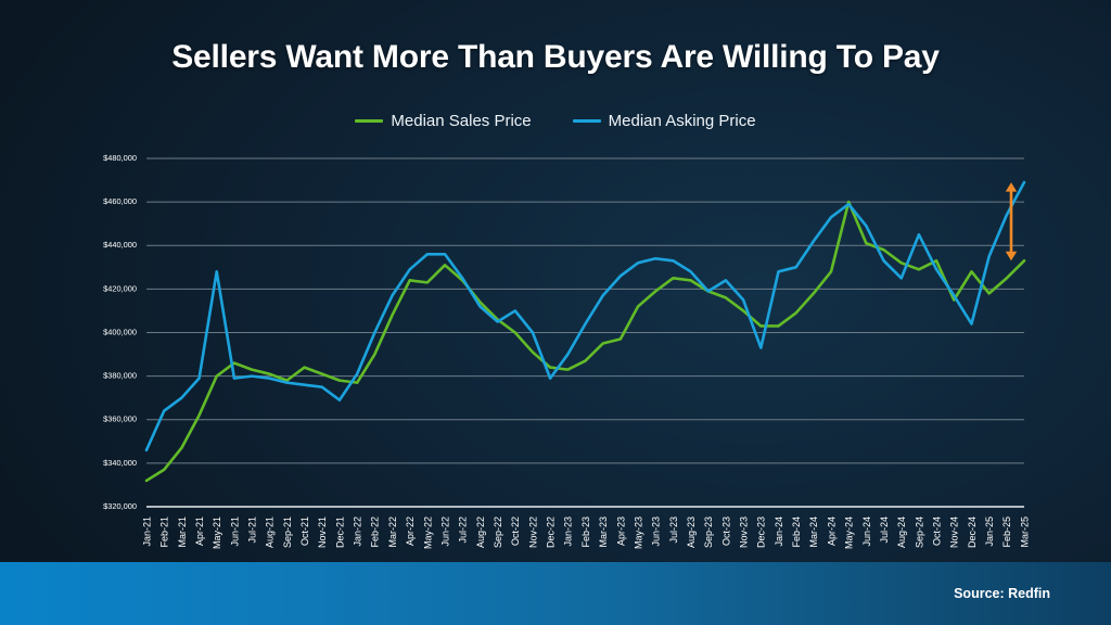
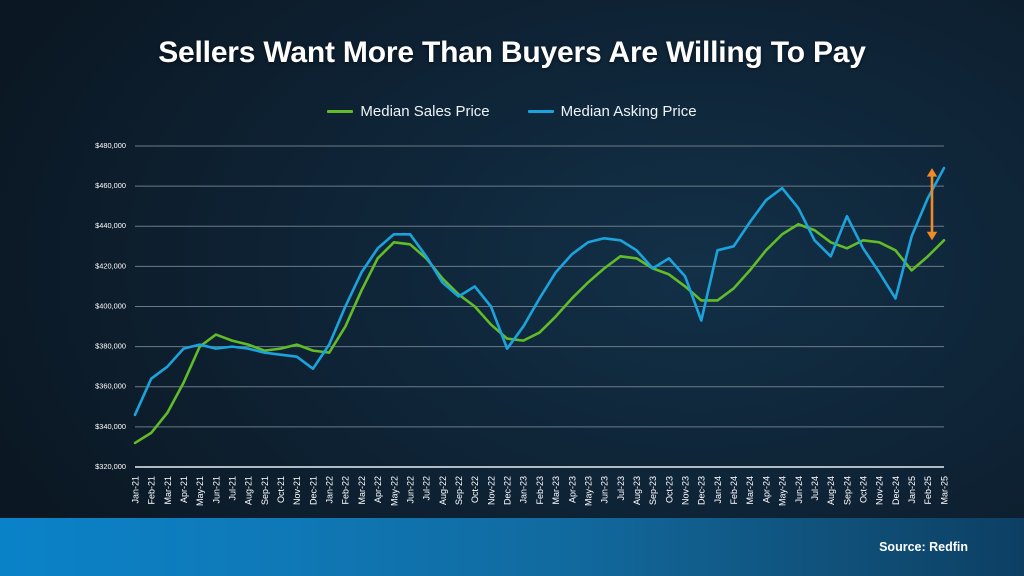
Median Asking Price/May-21: $428000 -> $381000
Median Sales Price/Oct-21: $384000 -> $379000
Median Sales Price/May-22: $423000 -> $432000
Median Sales Price/Apr-23: $397000 -> $404000
Median Sales Price/May-24: $460000 -> $436000
Median Sales Price/Nov-24: $415000 -> $432000
